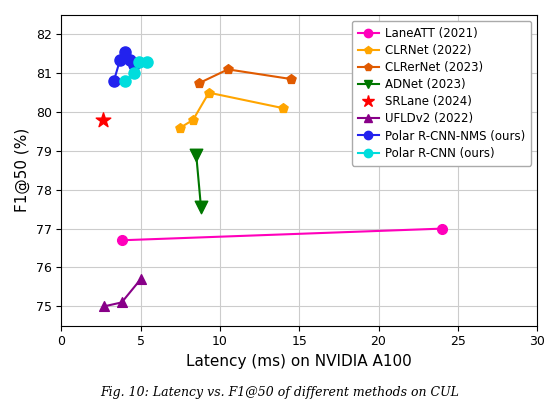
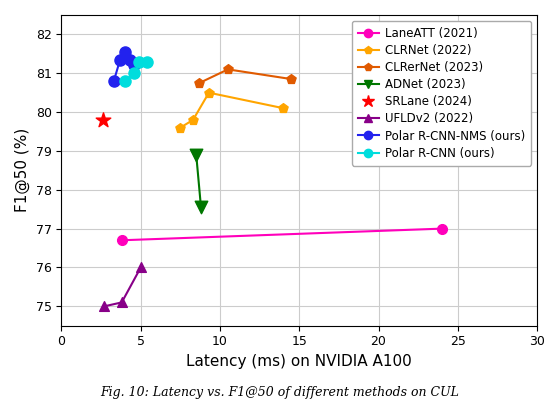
UFLDv2 (2022)/5: 75.7 -> 76.0
